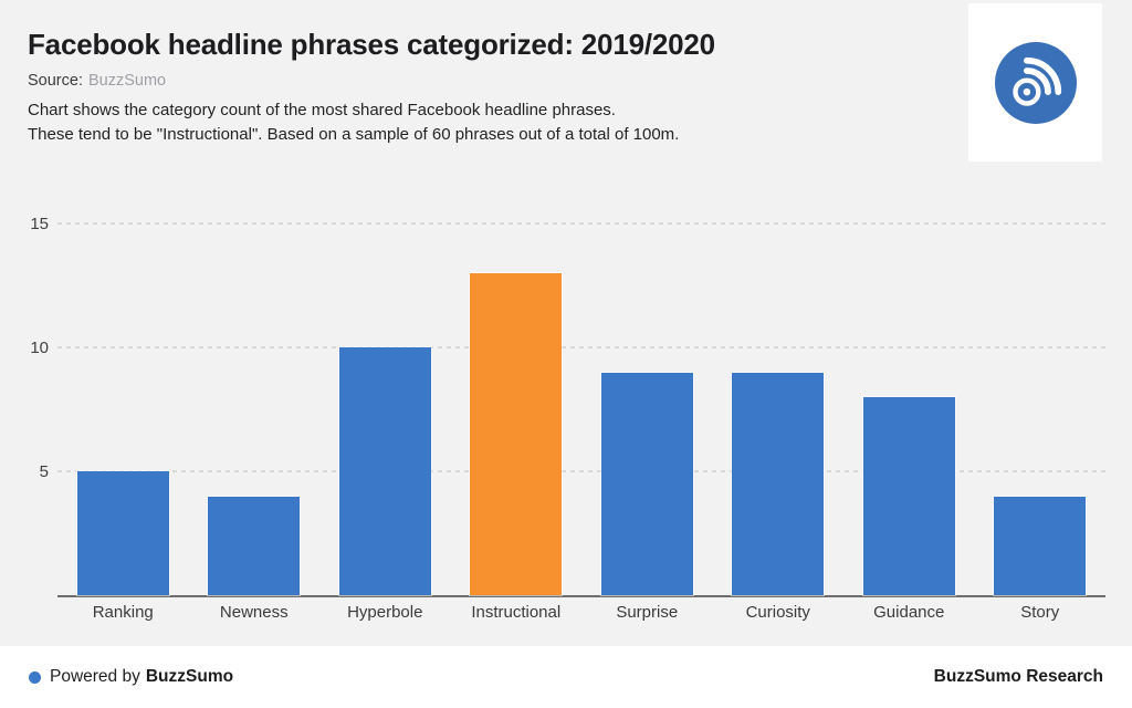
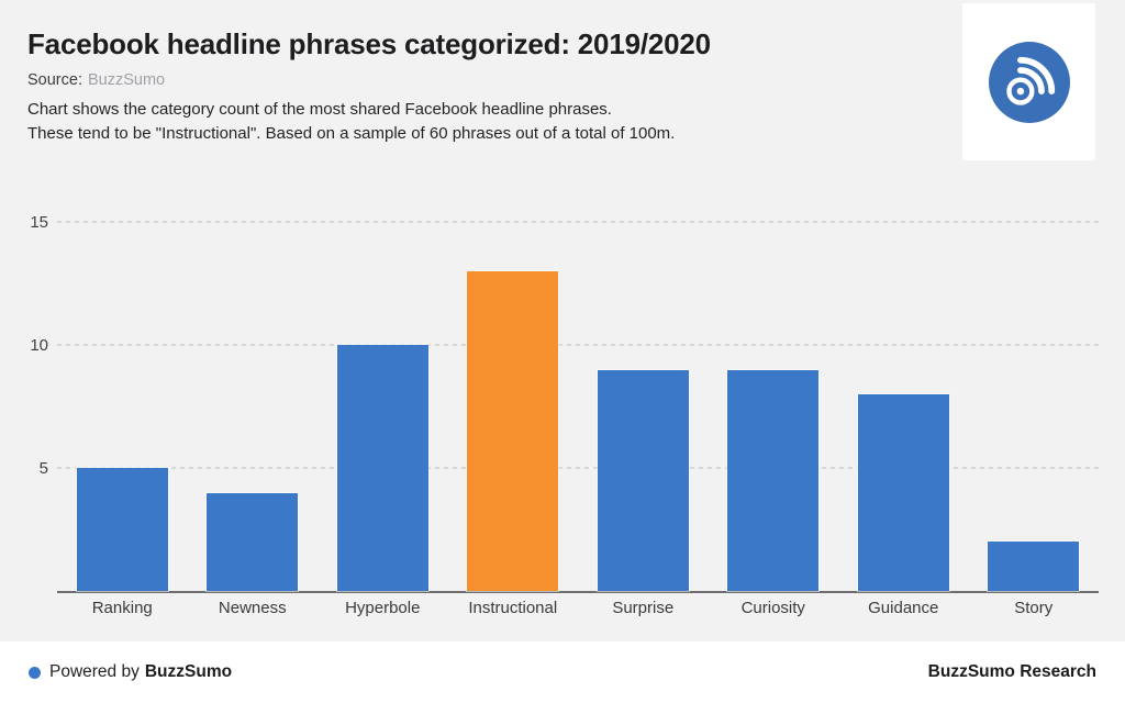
Story: 4 -> 2
